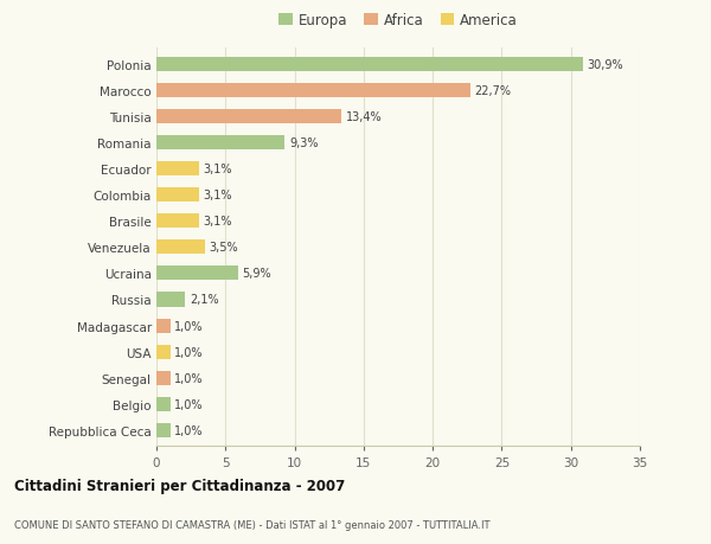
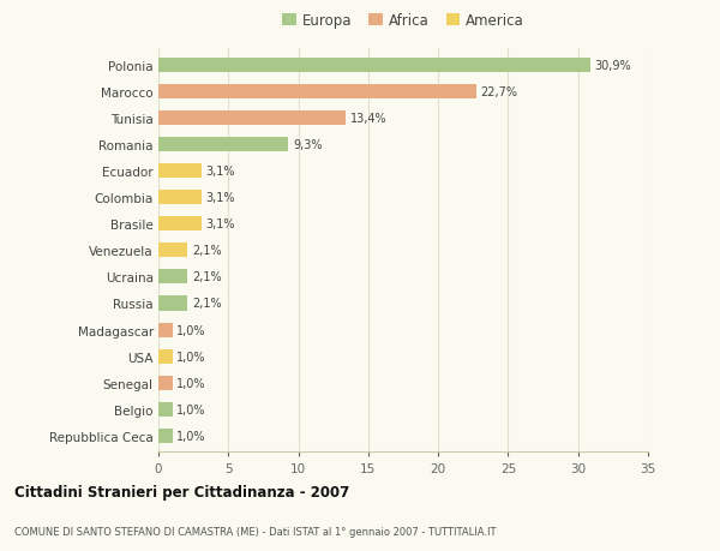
Venezuela: 3,5% -> 2,1%
Ucraina: 5,9% -> 2,1%
